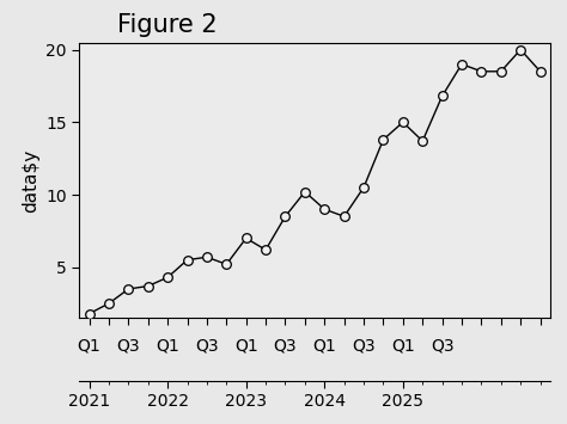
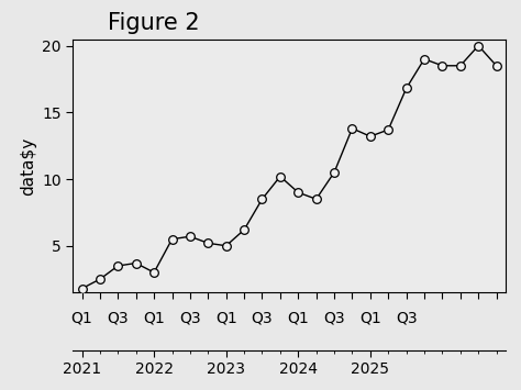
2022: 4.3 -> 3.0
2023: 7.0 -> 5.0
2025: 15.0 -> 13.2
